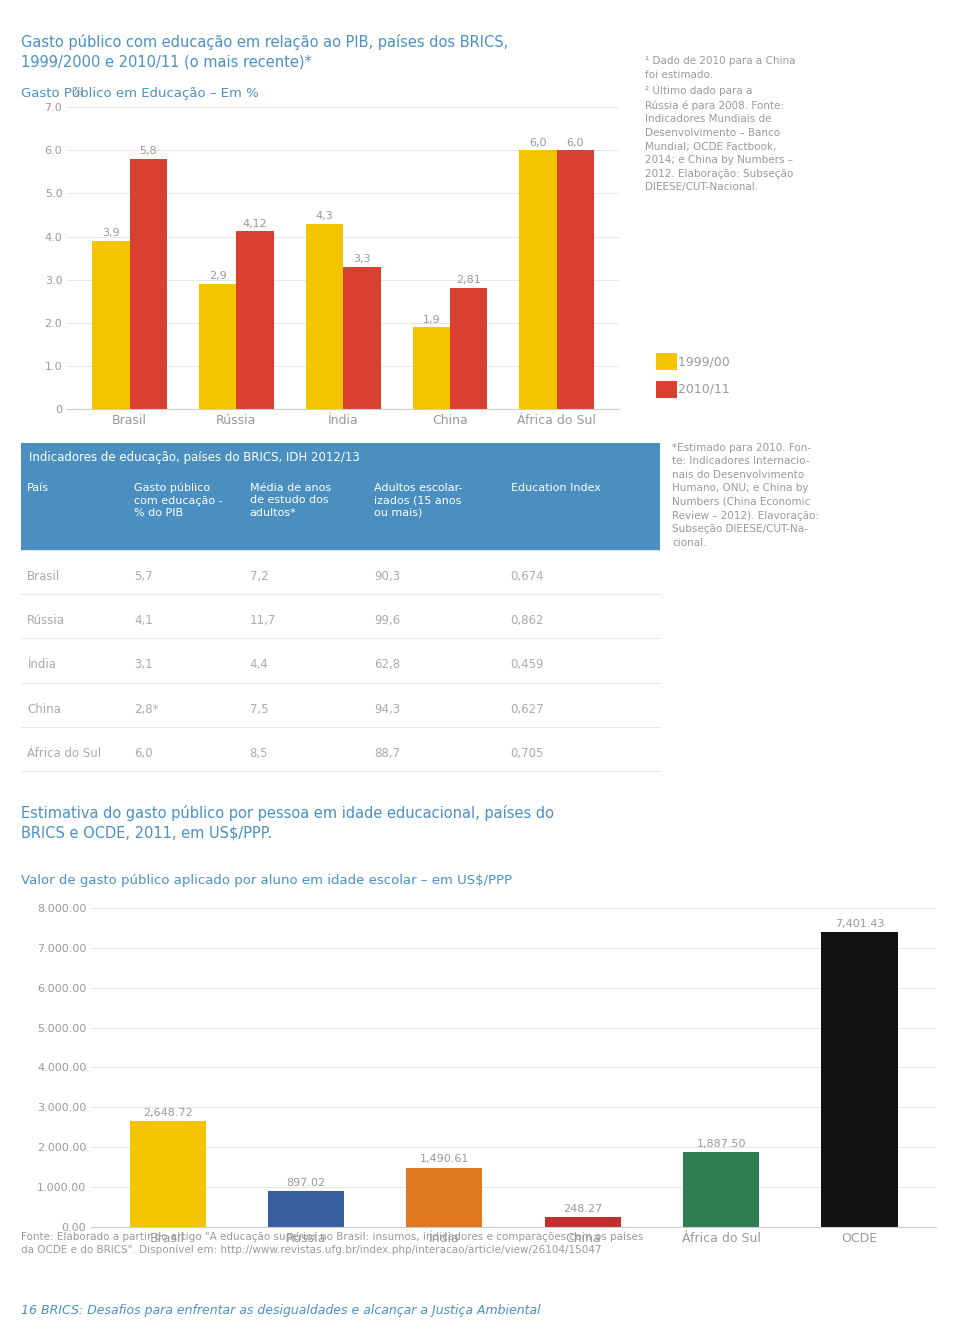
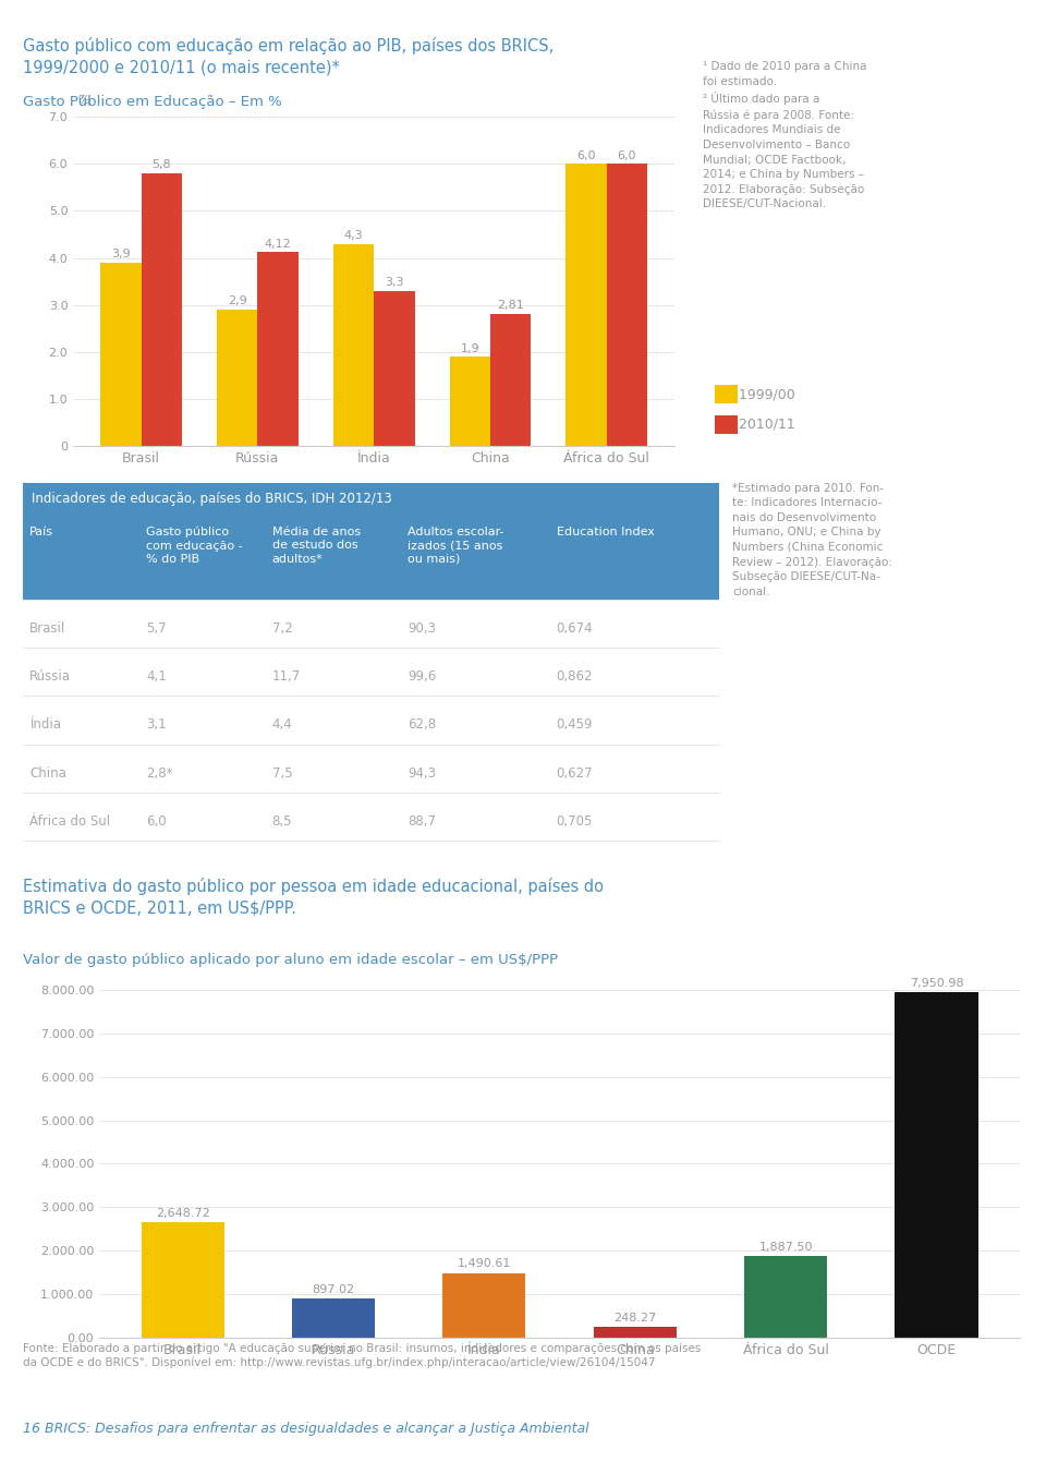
OCDE: 7,401.43 -> 7,950.98
